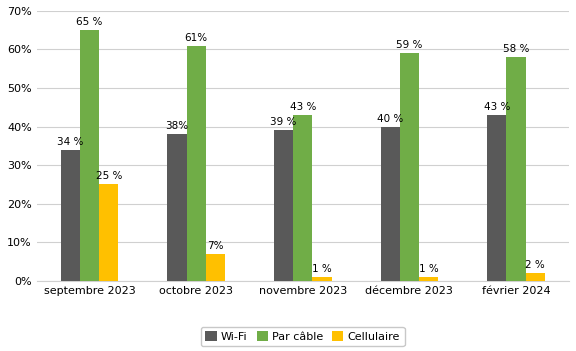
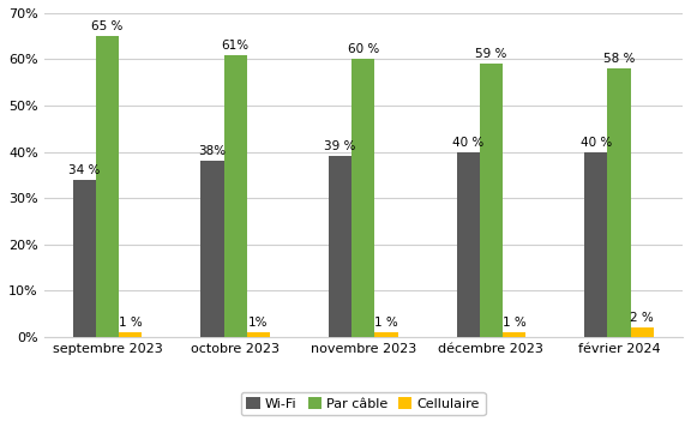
Cellulaire/septembre 2023: 25 -> 1
Cellulaire/octobre 2023: 7% -> 1%
Par câble/novembre 2023: 43 -> 60
Wi-Fi/février 2024: 43 -> 40
